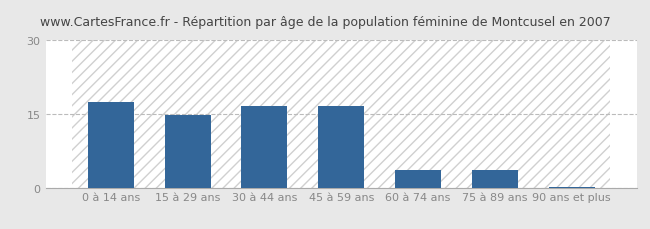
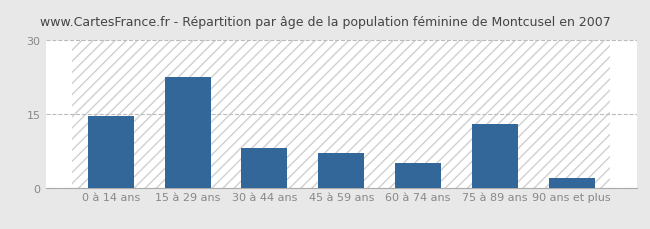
0 à 14 ans: 17.5 -> 14.5
15 à 29 ans: 14.7 -> 22.5
30 à 44 ans: 16.6 -> 8.0
45 à 59 ans: 16.6 -> 7.0
60 à 74 ans: 3.5 -> 5.0
75 à 89 ans: 3.5 -> 13.0
90 ans et plus: 0.1 -> 2.0
